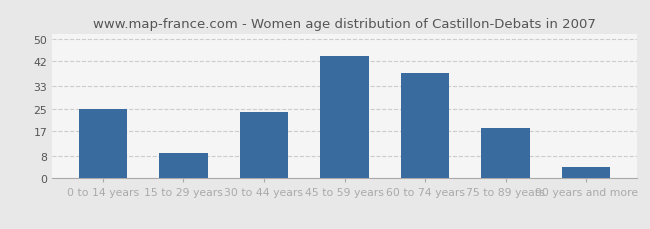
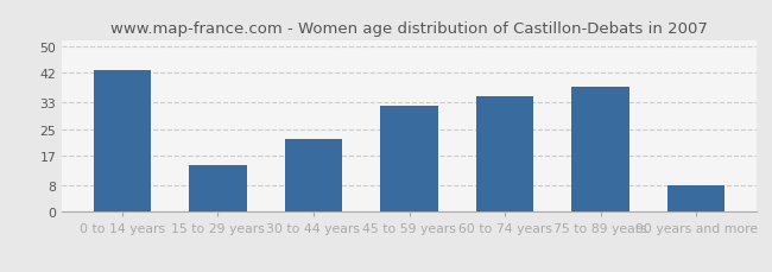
0 to 14 years: 25 -> 43
15 to 29 years: 9 -> 14
30 to 44 years: 24 -> 22
45 to 59 years: 44 -> 32
60 to 74 years: 38 -> 35
75 to 89 years: 18 -> 38
90 years and more: 4 -> 8
